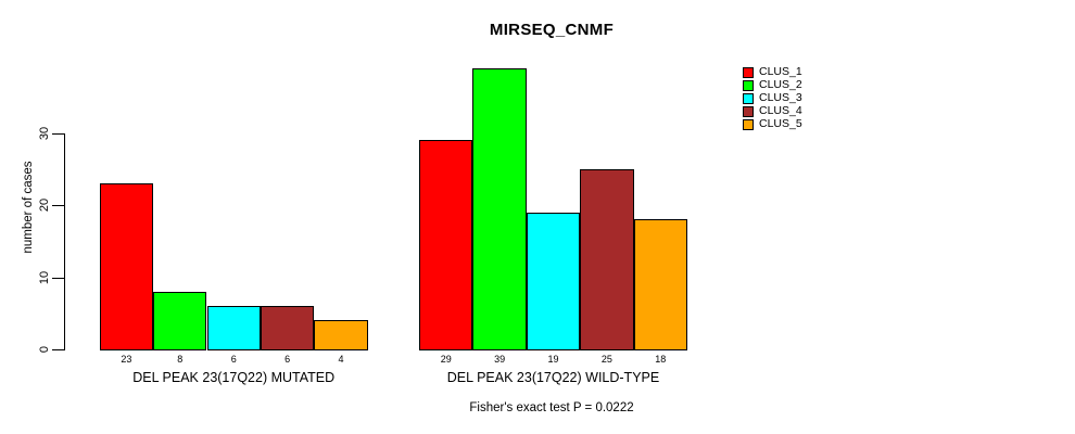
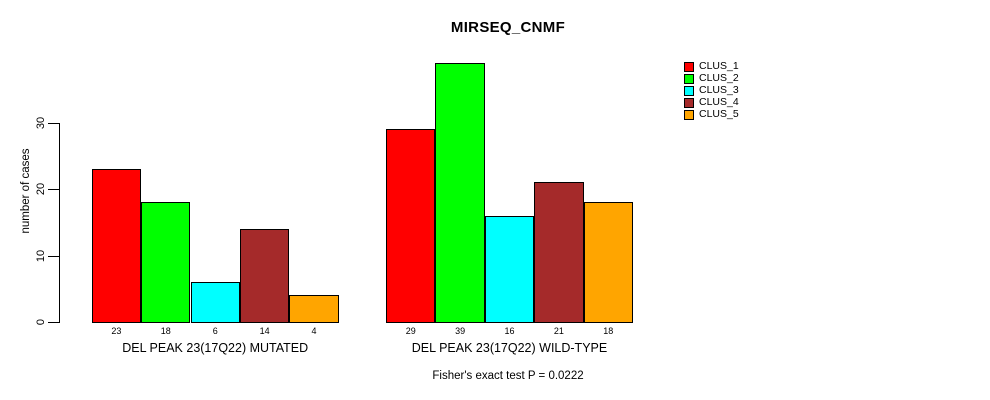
CLUS_2/DEL PEAK 23(17Q22) MUTATED: 8 -> 18
CLUS_4/DEL PEAK 23(17Q22) MUTATED: 6 -> 14
CLUS_3/DEL PEAK 23(17Q22) WILD-TYPE: 19 -> 16
CLUS_4/DEL PEAK 23(17Q22) WILD-TYPE: 25 -> 21
